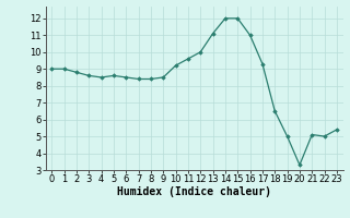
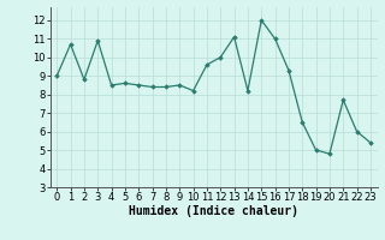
1: 9.0 -> 10.7
3: 8.6 -> 10.9
10: 9.2 -> 8.2
14: 12.0 -> 8.2
20: 3.3 -> 4.8
21: 5.1 -> 7.7
22: 5.0 -> 6.0
